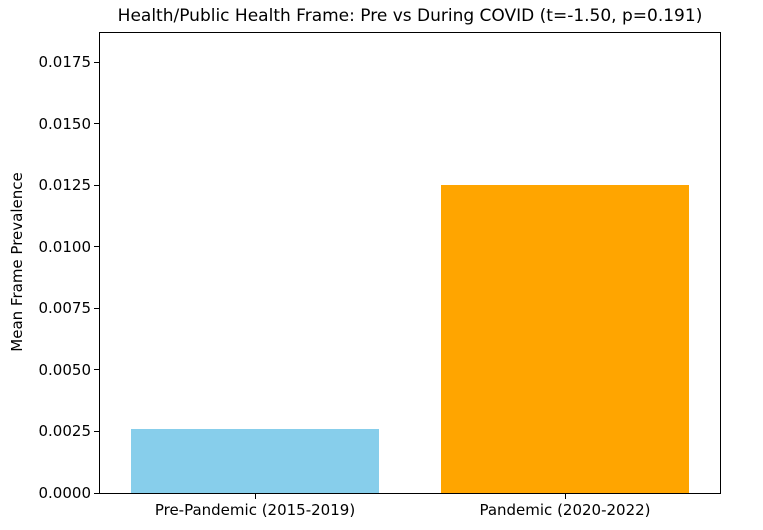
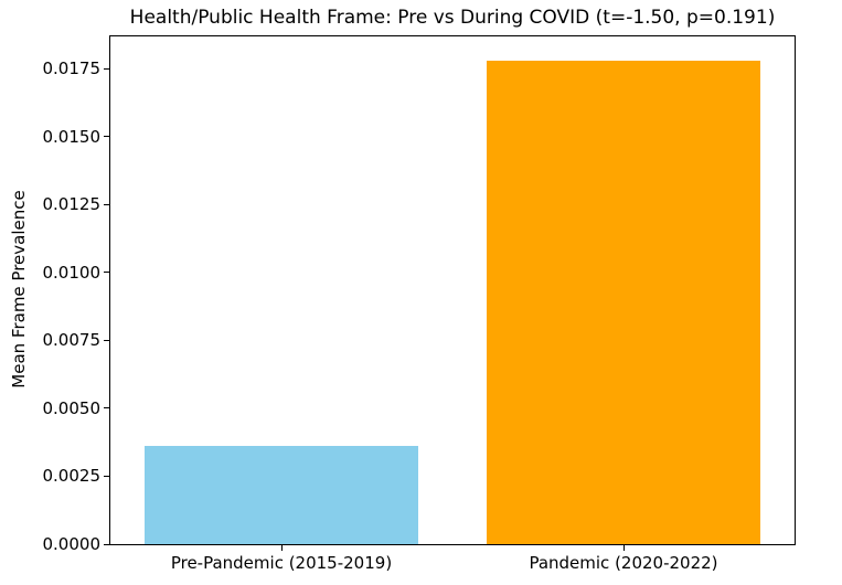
Pre-Pandemic (2015-2019): 0.0026 -> 0.0036
Pandemic (2020-2022): 0.0125 -> 0.0178
